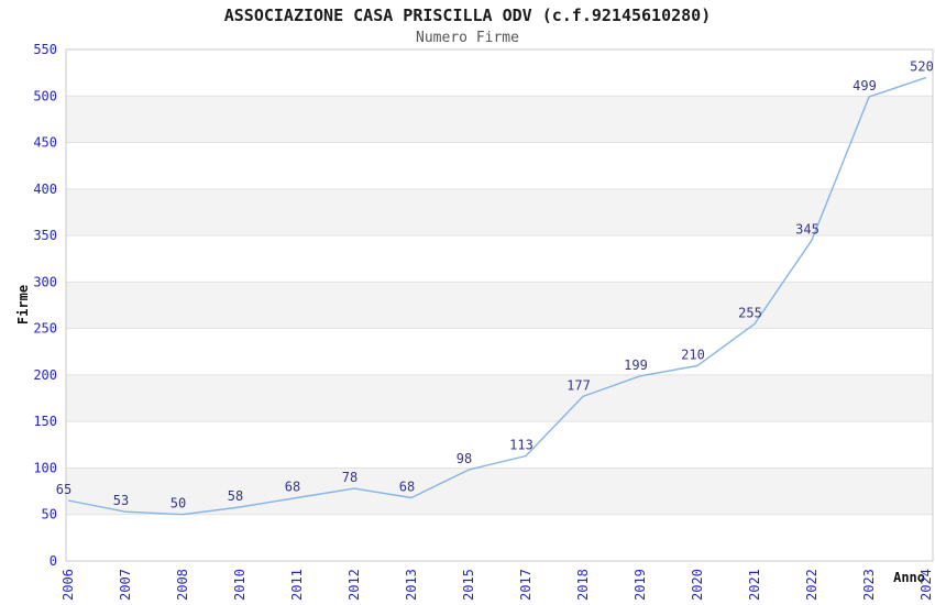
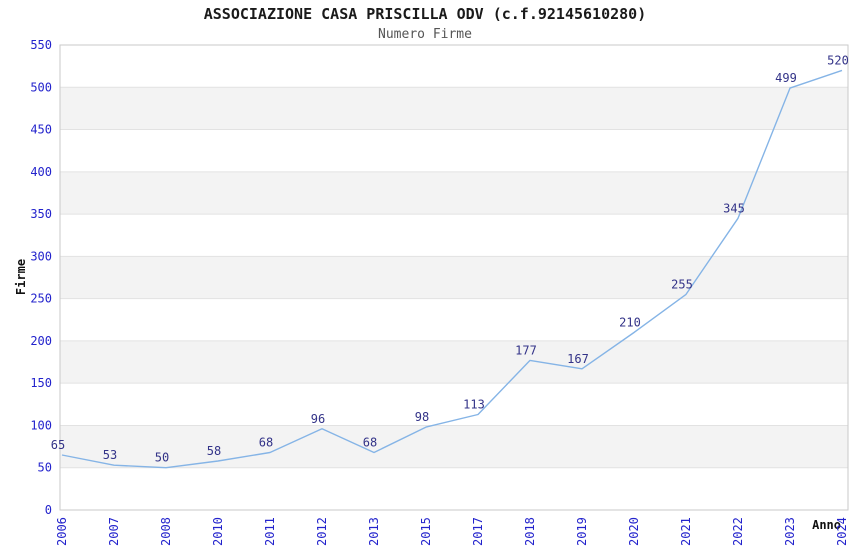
2012: 78 -> 96
2019: 199 -> 167
